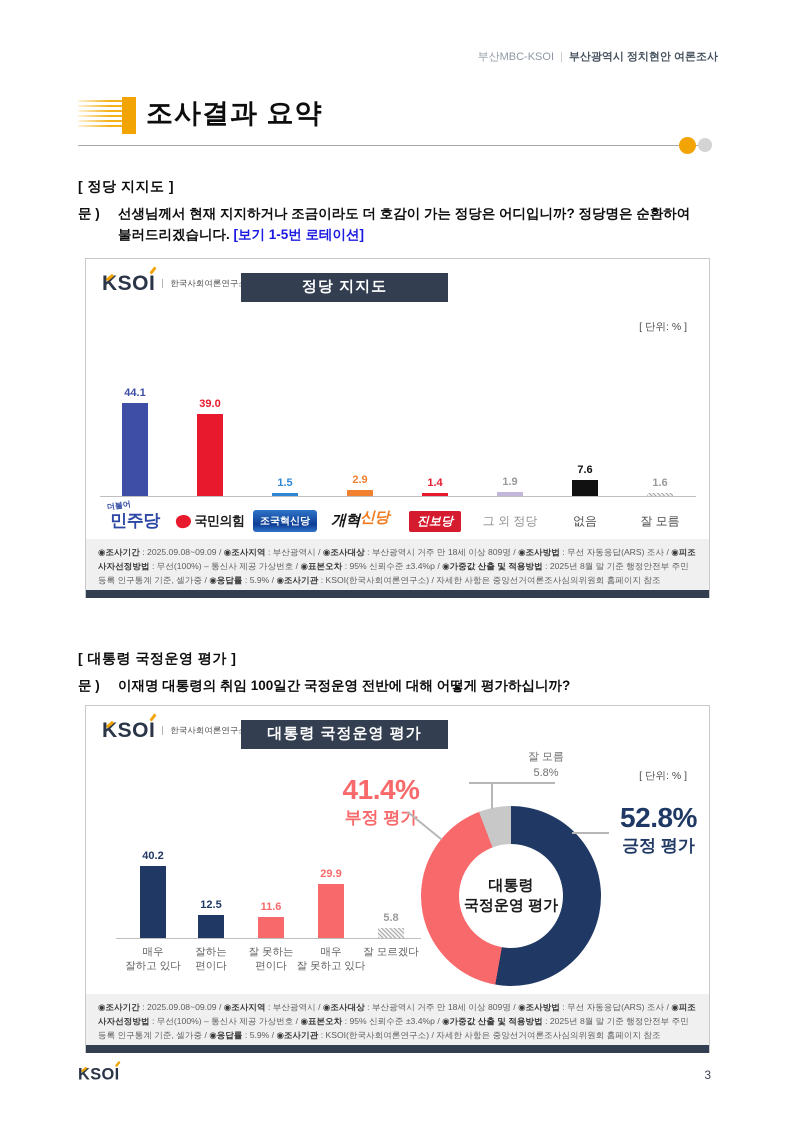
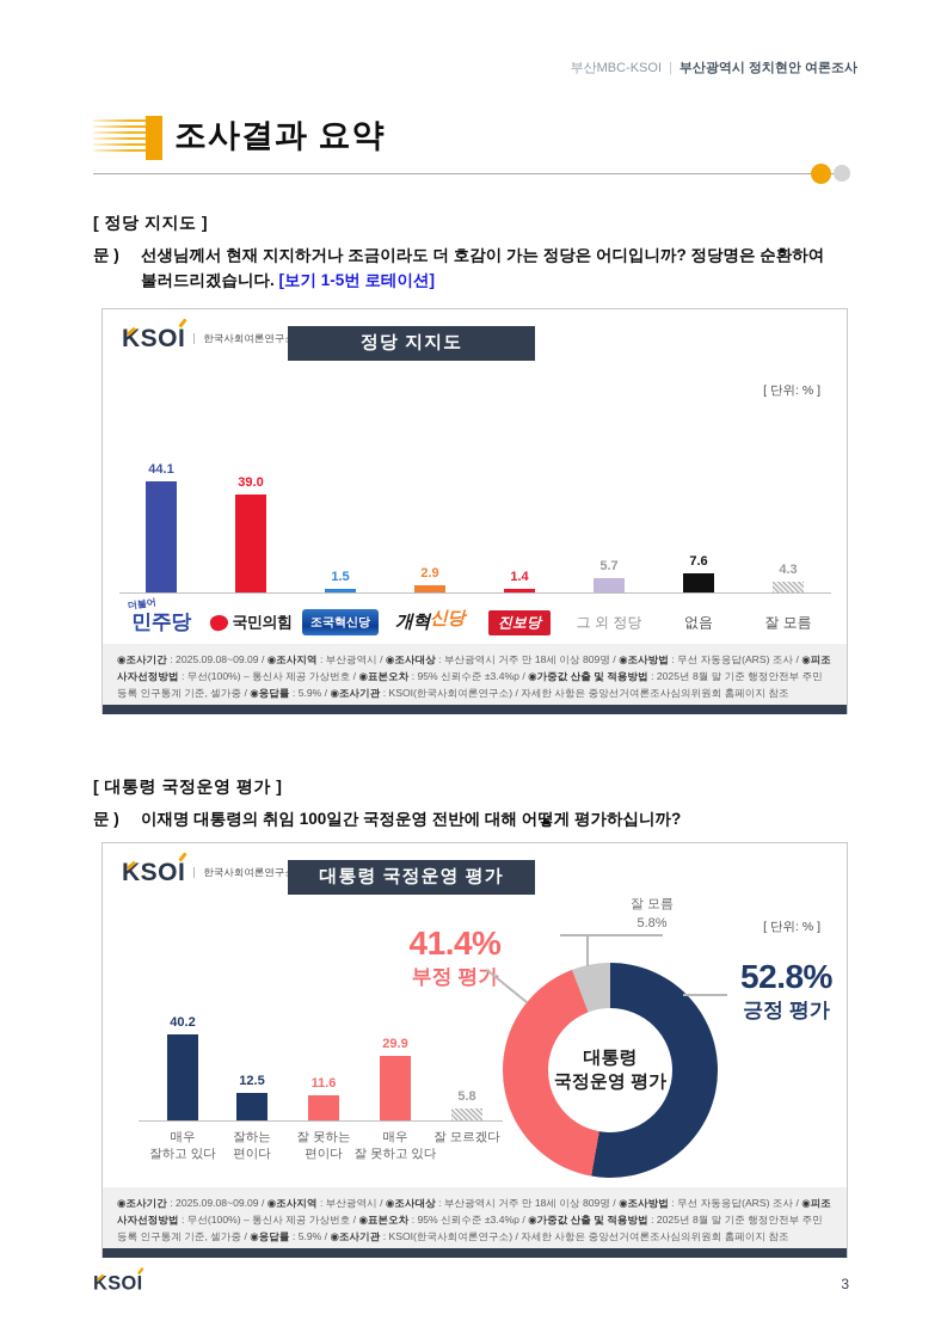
정당 지지도/그 외 정당: 1.9 -> 5.7
정당 지지도/잘 모름: 1.6 -> 4.3
